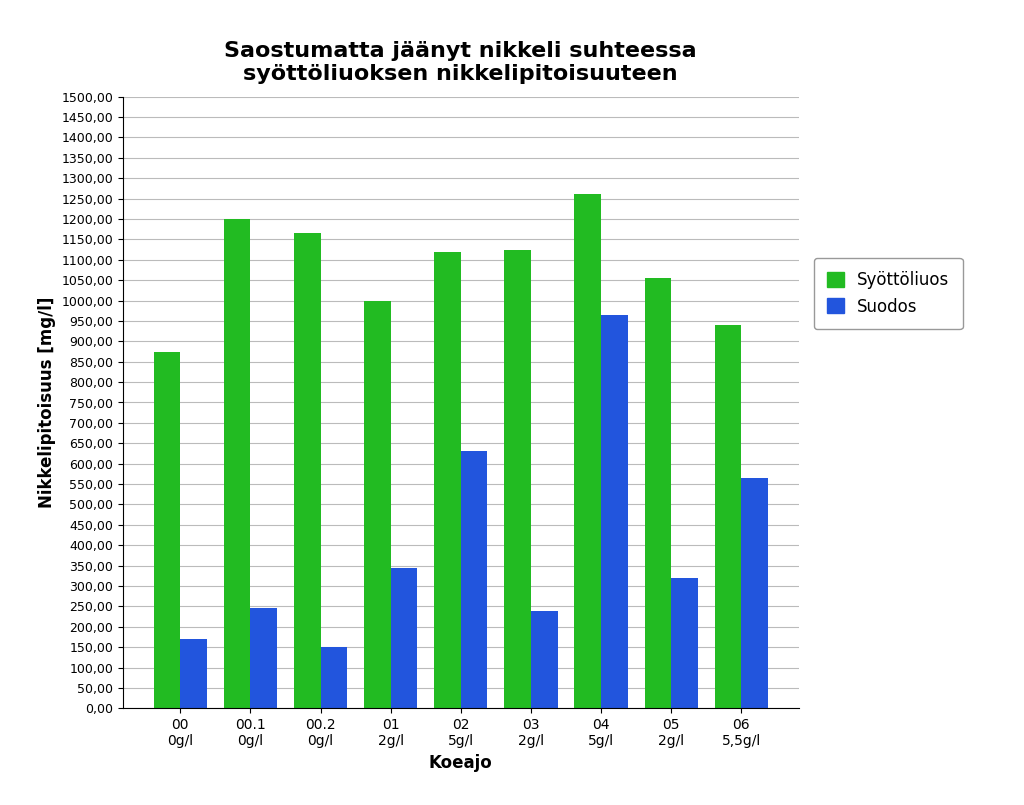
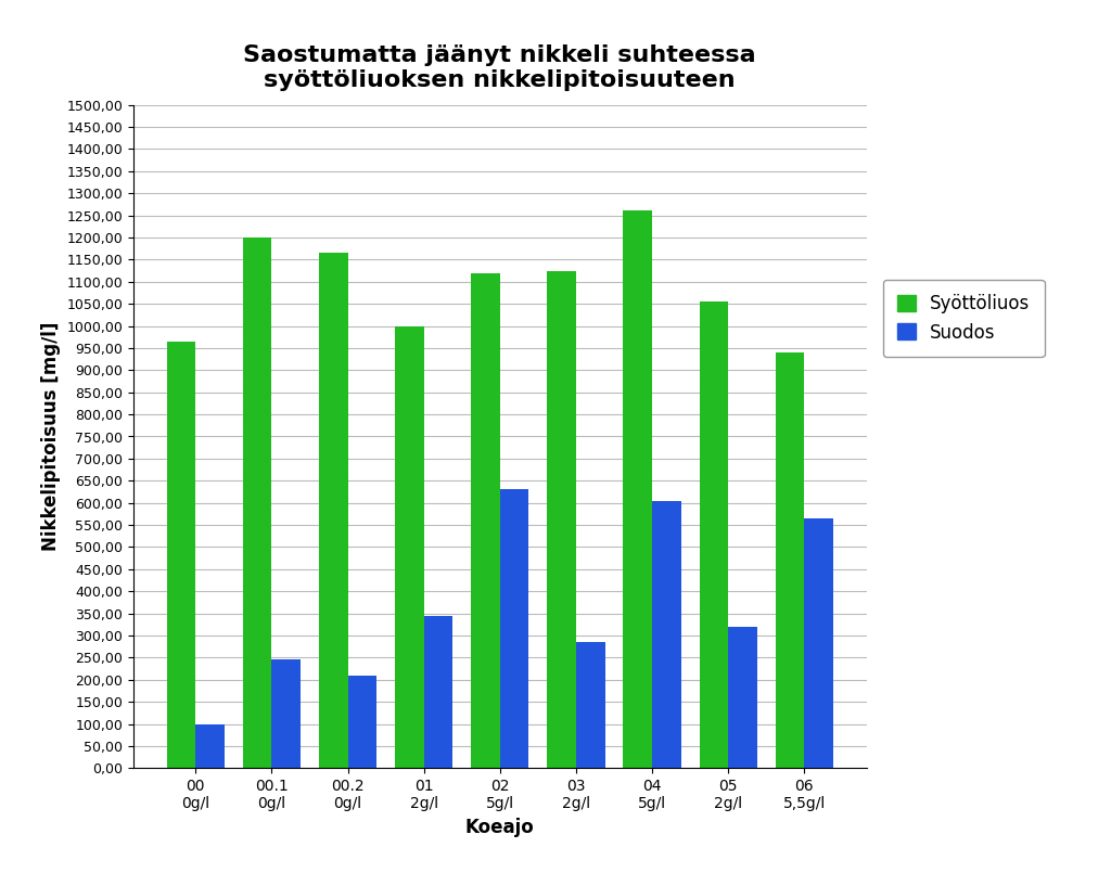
Syöttöliuos/00 0g/l: 875 -> 965
Suodos/00 0g/l: 170 -> 100
Suodos/00.2 0g/l: 150 -> 210
Suodos/03 2g/l: 240 -> 285
Suodos/04 5g/l: 965 -> 605
